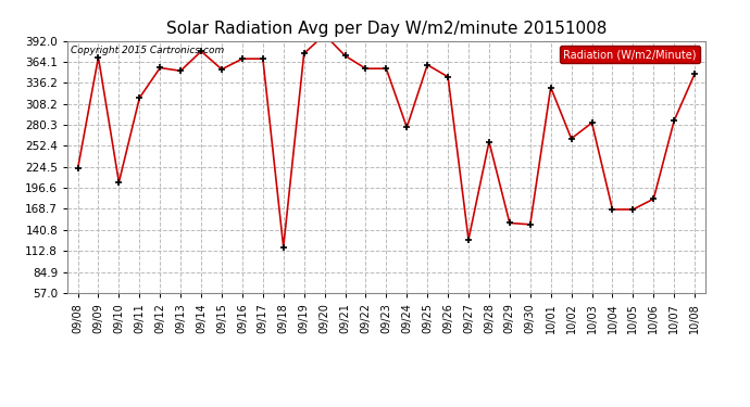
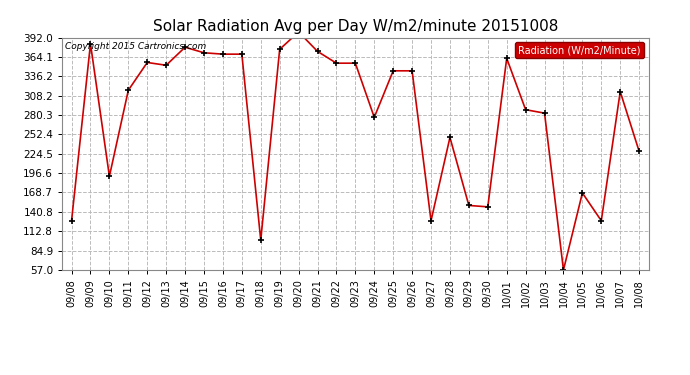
09/08: 222 -> 128
09/09: 370 -> 383
09/10: 204 -> 192
09/15: 354 -> 370
09/18: 118 -> 100
09/25: 360 -> 344
09/28: 258 -> 248
10/01: 330 -> 362
10/02: 262 -> 288
10/04: 168 -> 57
10/06: 182 -> 128
10/07: 286 -> 314
10/08: 348 -> 228
